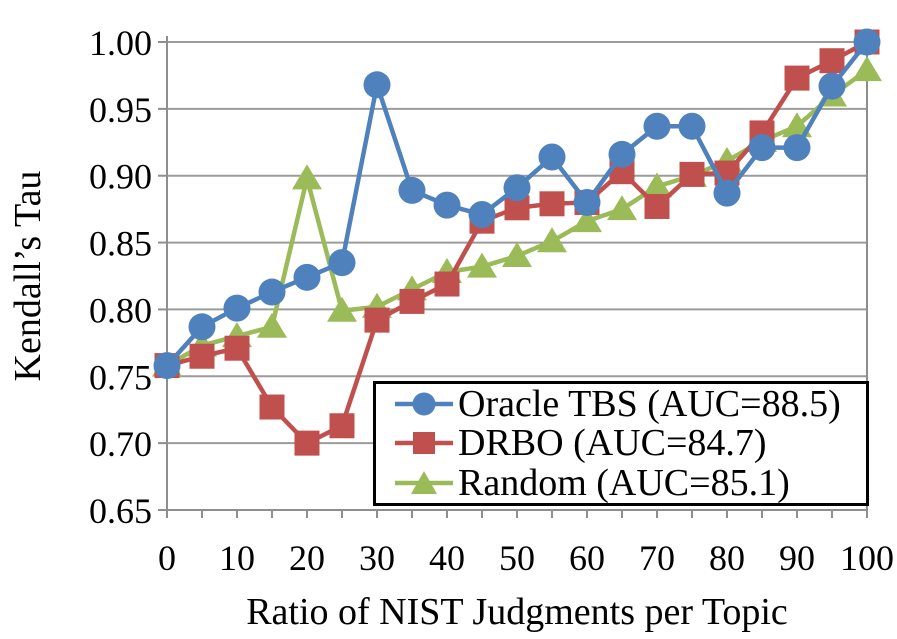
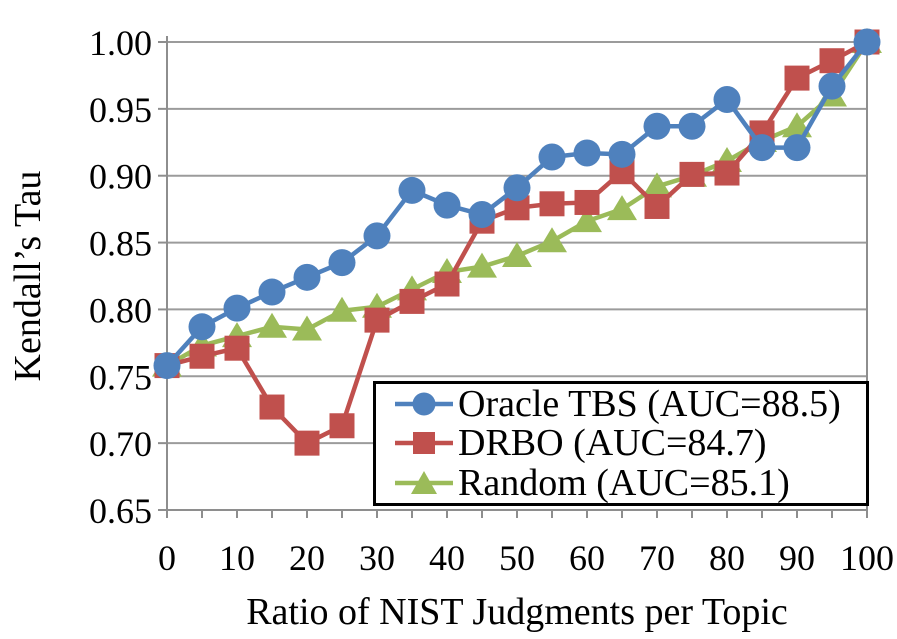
Random (AUC=85.1)/20: 0.898 -> 0.785
Oracle TBS (AUC=88.5)/30: 0.968 -> 0.855
Oracle TBS (AUC=88.5)/60: 0.880 -> 0.917
Oracle TBS (AUC=88.5)/80: 0.887 -> 0.957
Random (AUC=85.1)/100: 0.979 -> 1.000
